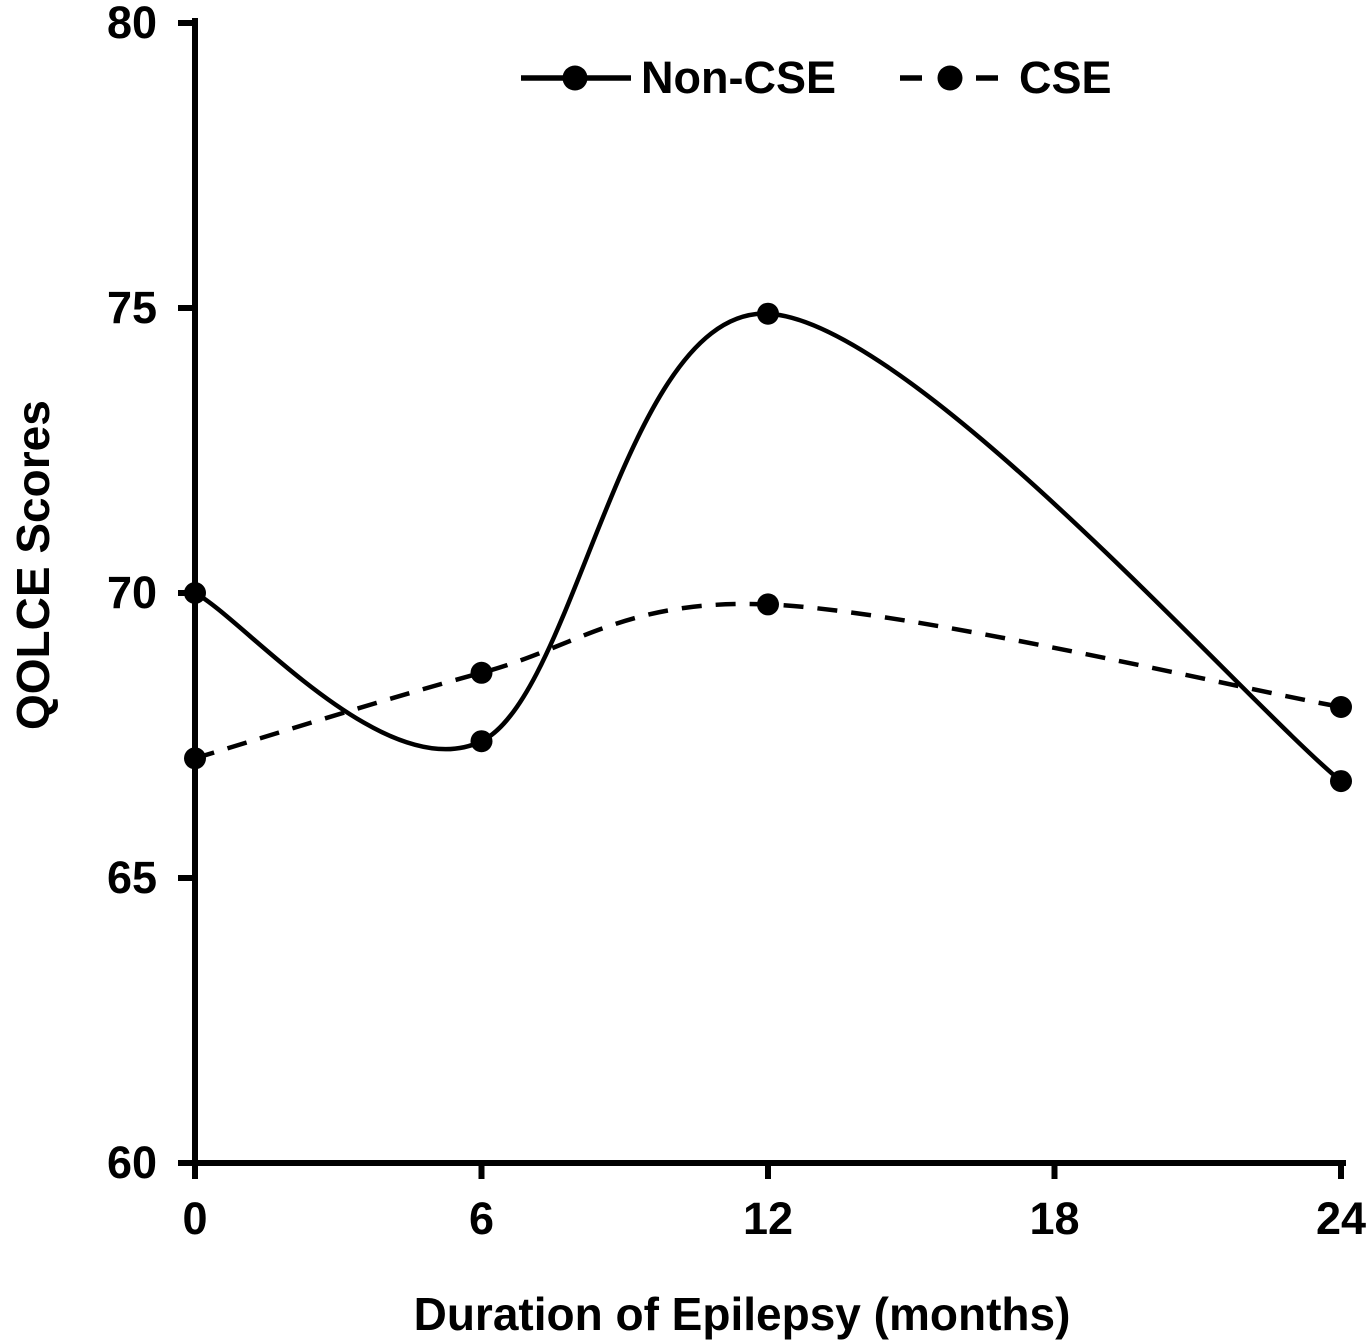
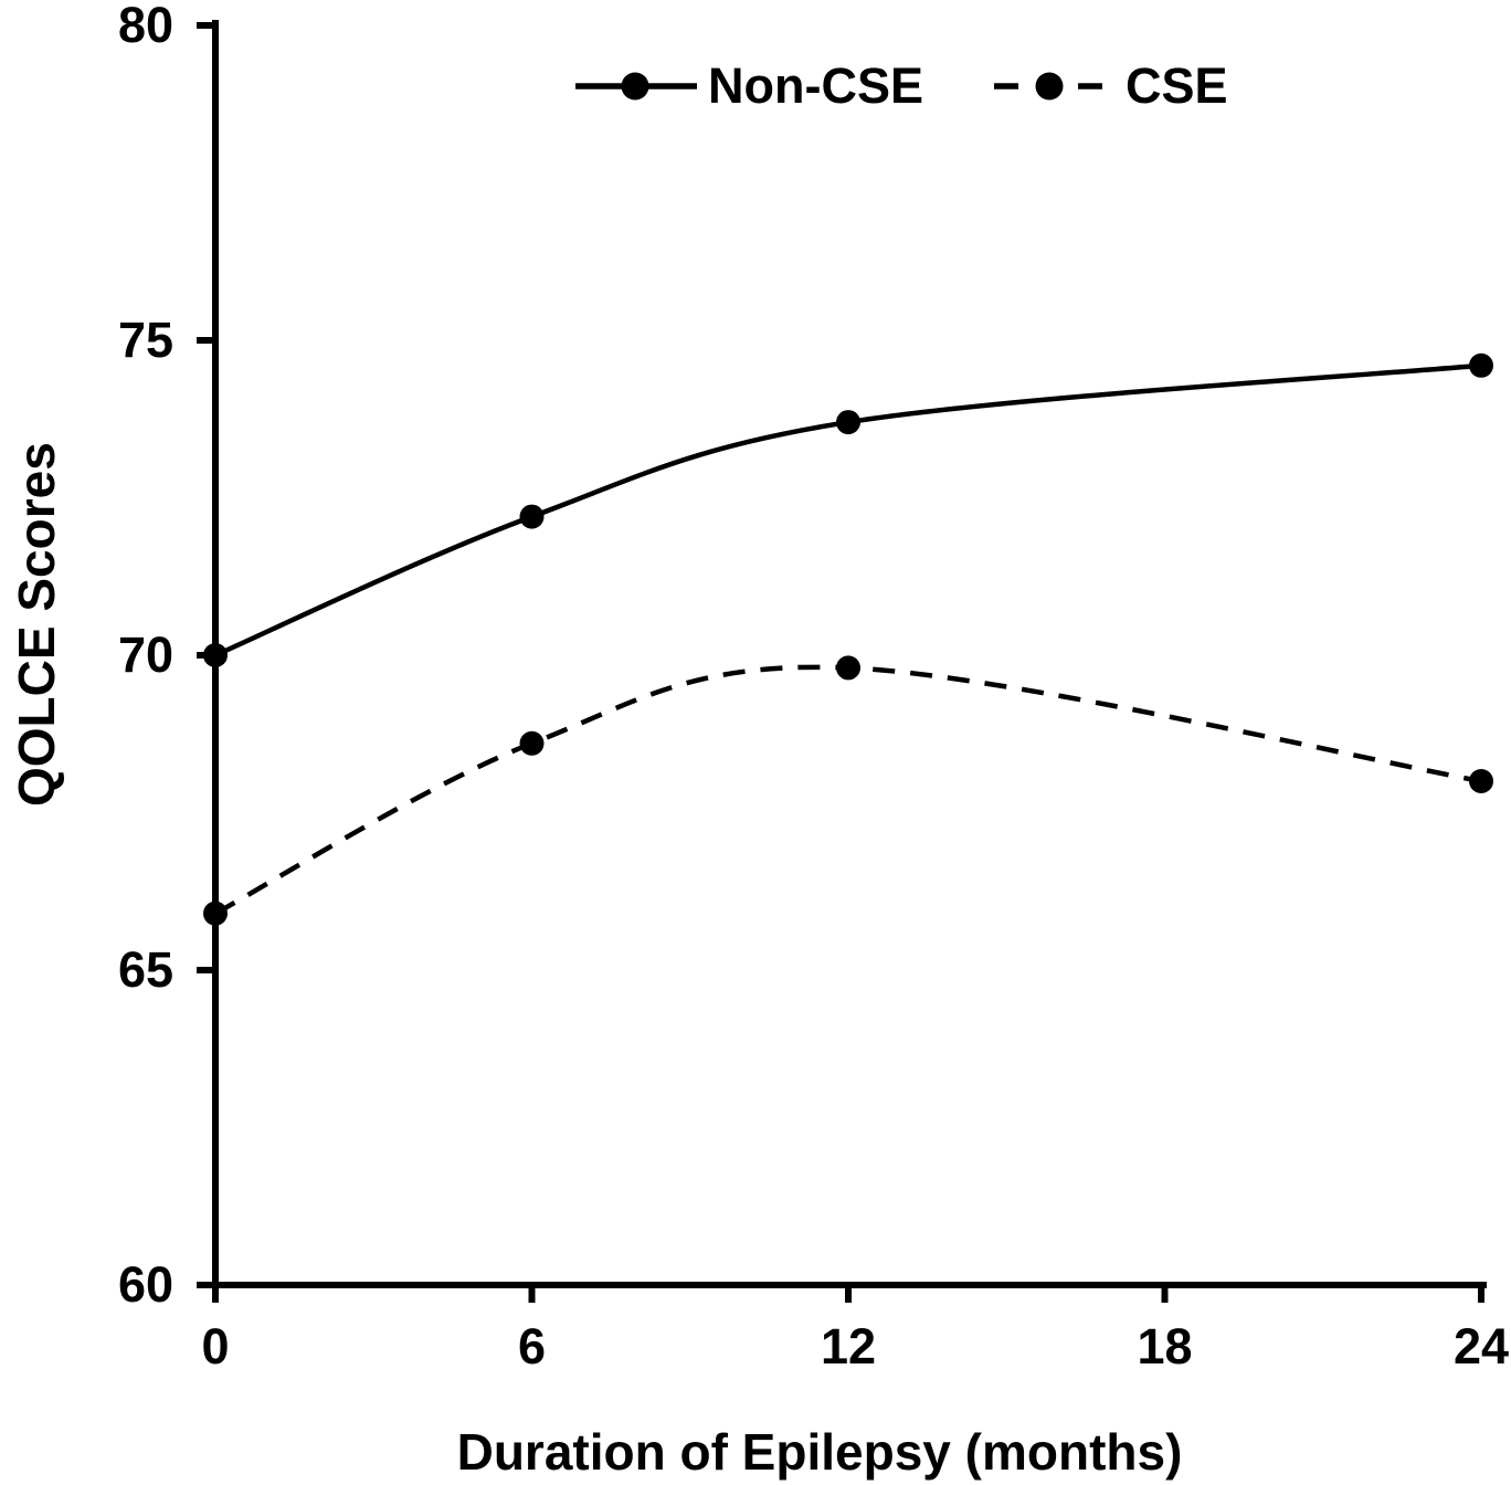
CSE/0: 67.1 -> 65.9
Non-CSE/6: 67.4 -> 72.2
Non-CSE/12: 74.9 -> 73.7
Non-CSE/24: 66.7 -> 74.6
